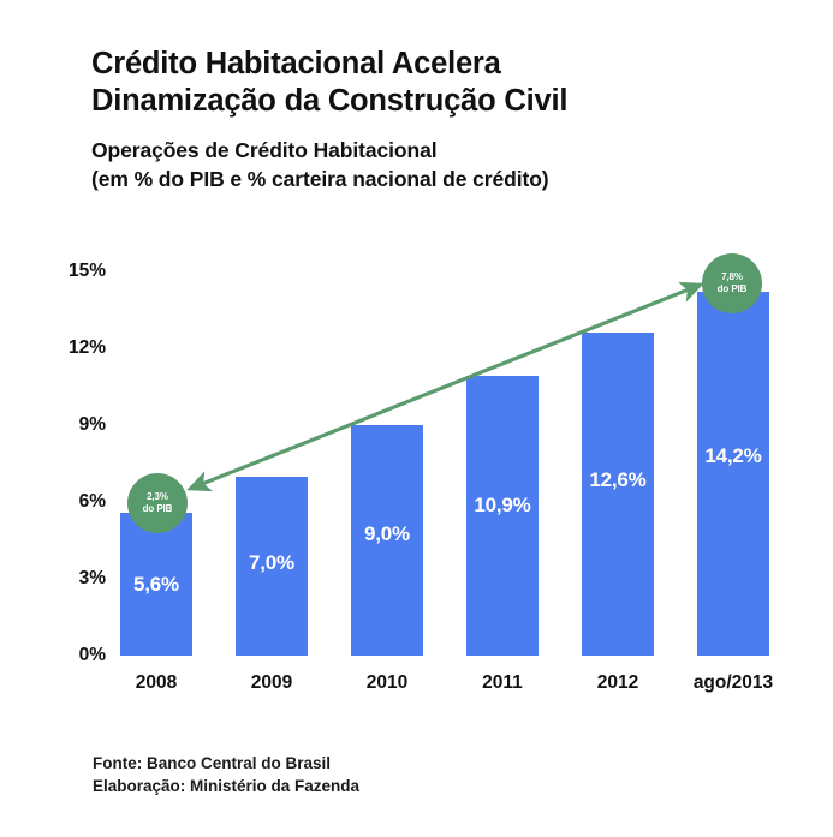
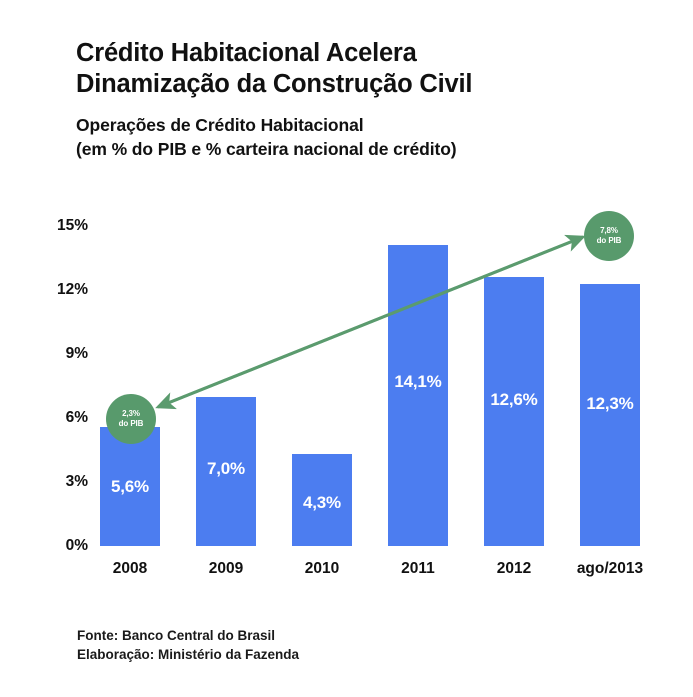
2010: 9,0% -> 4,3%
2011: 10,9% -> 14,1%
ago/2013: 14,2% -> 12,3%
